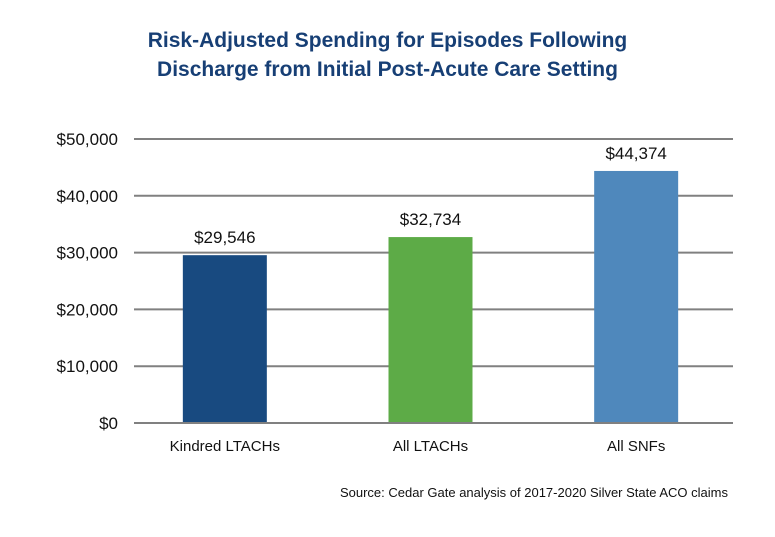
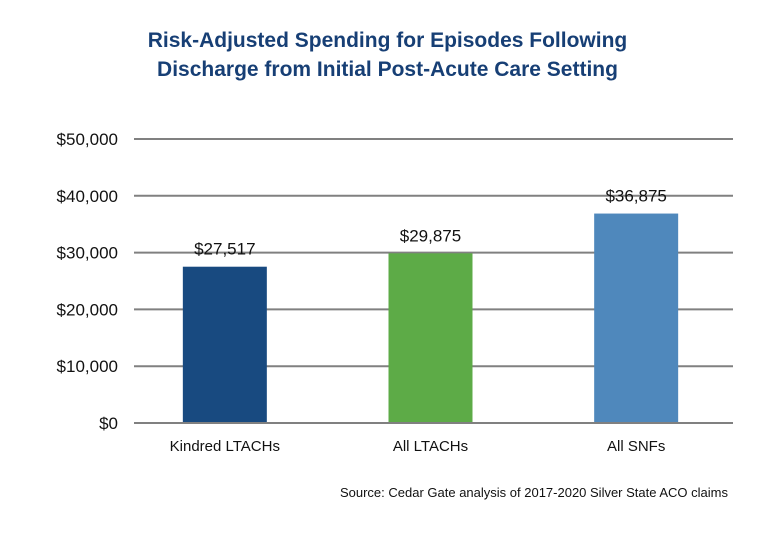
Kindred LTACHs: $29,546 -> $27,517
All LTACHs: $32,734 -> $29,875
All SNFs: $44,374 -> $36,875
